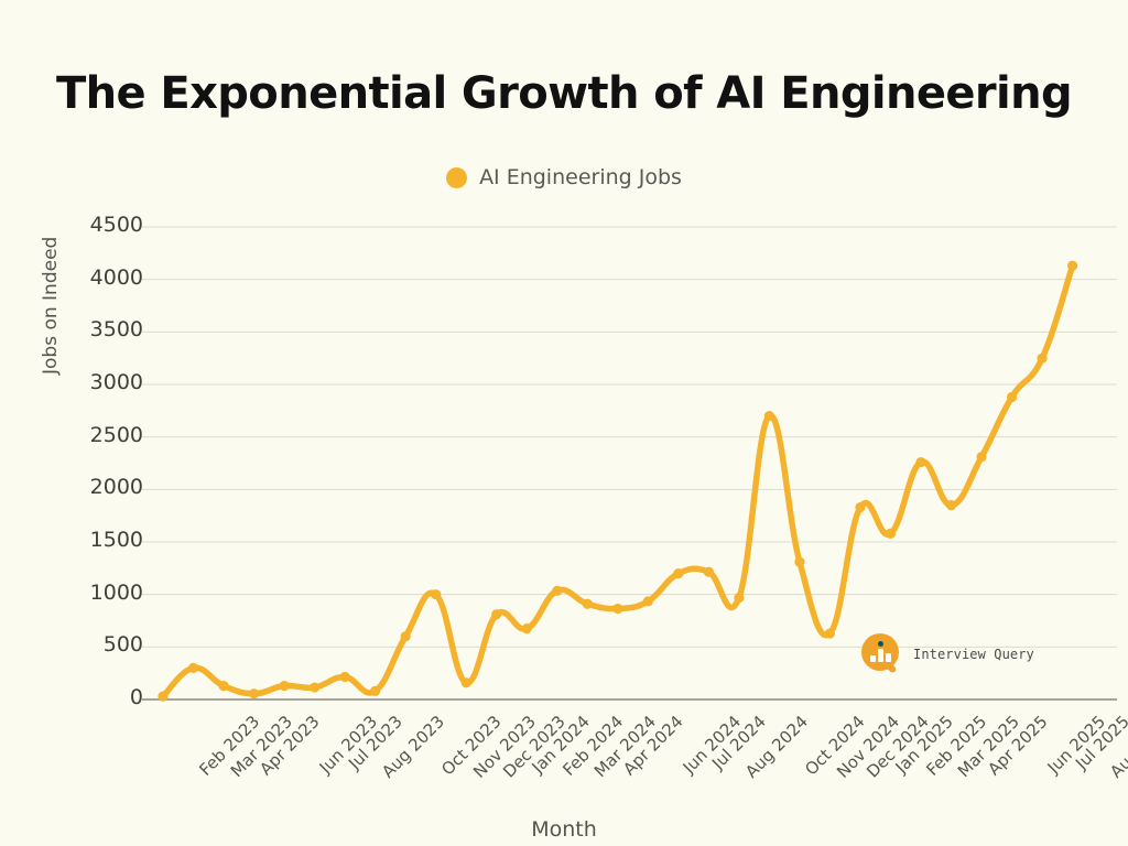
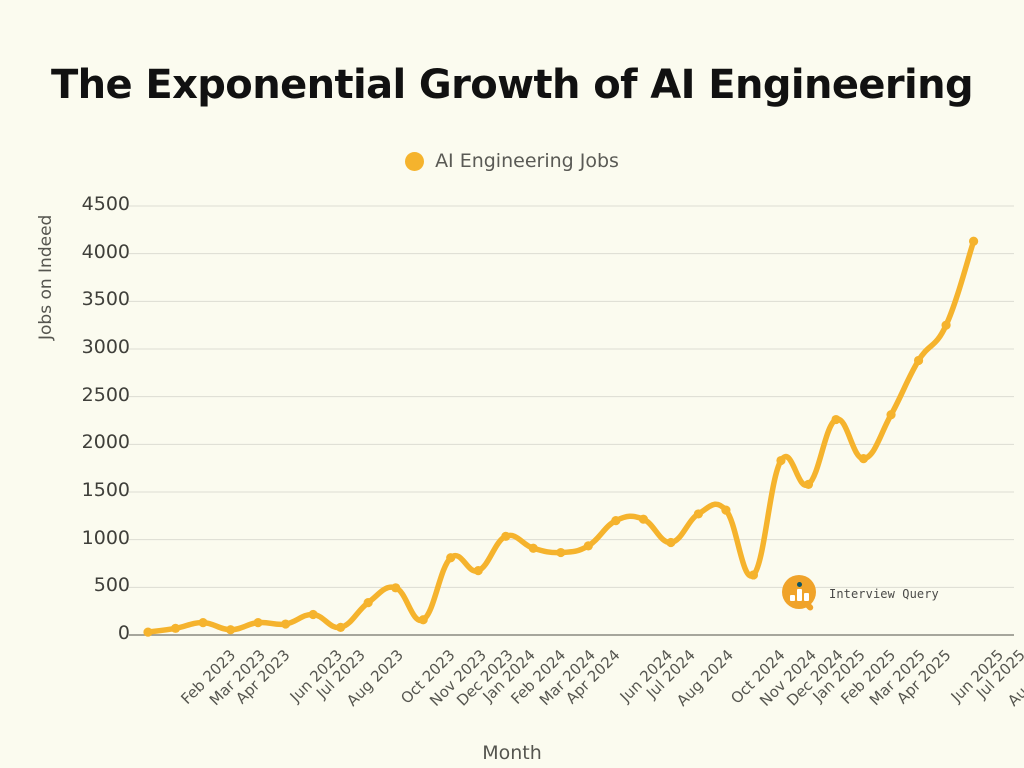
Mar 2023: 300 -> 100
Oct 2023: 600 -> 300
Nov 2023: 1000 -> 500
Oct 2024: 2700 -> 1300
